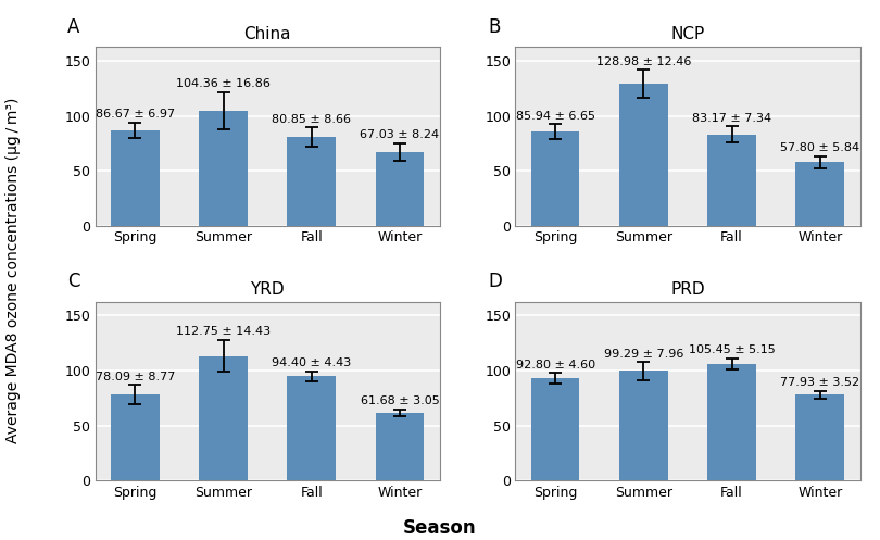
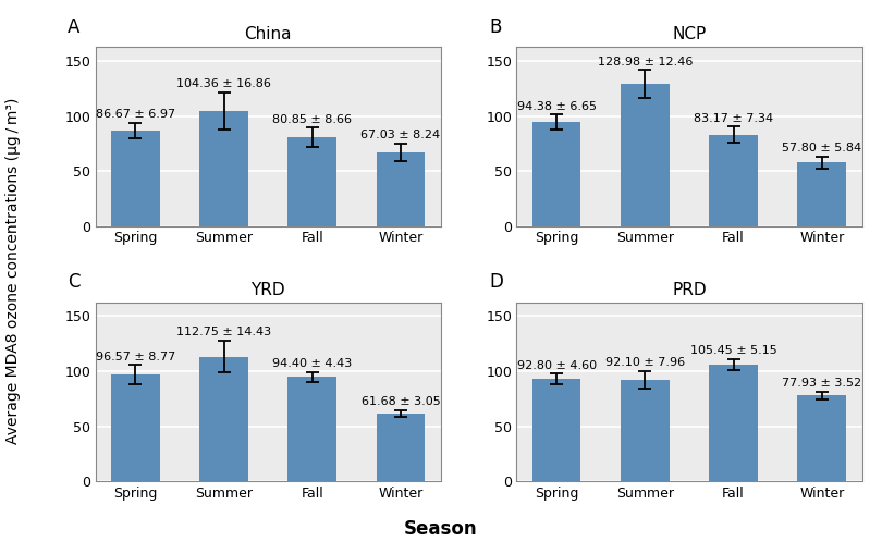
NCP/Spring: 85.94 -> 94.38
YRD/Spring: 78.09 -> 96.57
PRD/Summer: 99.29 -> 92.10
